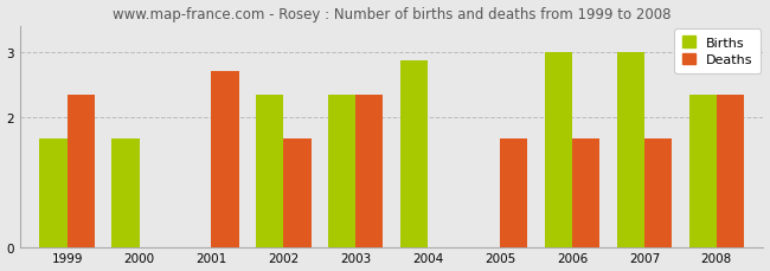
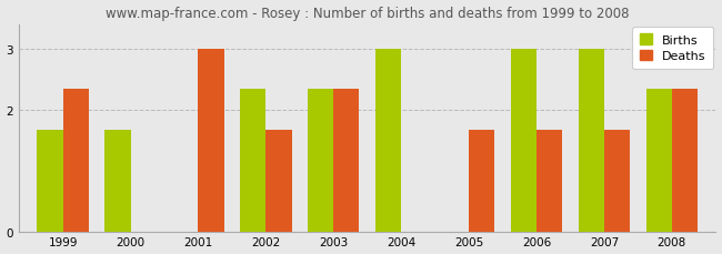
Deaths/2001: 2.70 -> 3.00
Births/2004: 2.86 -> 3.00
